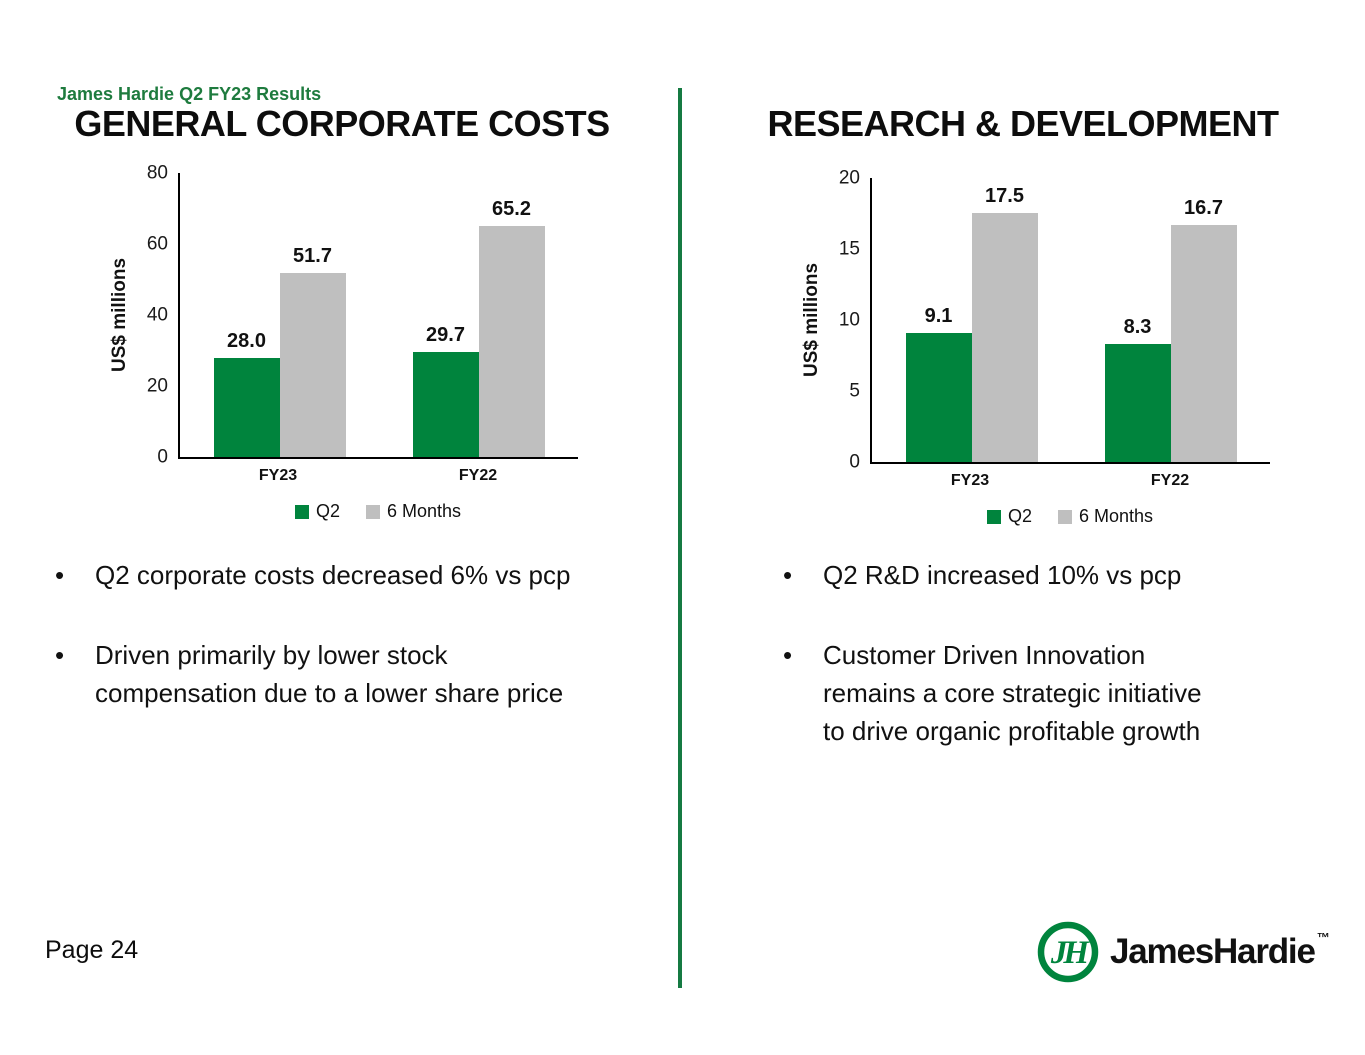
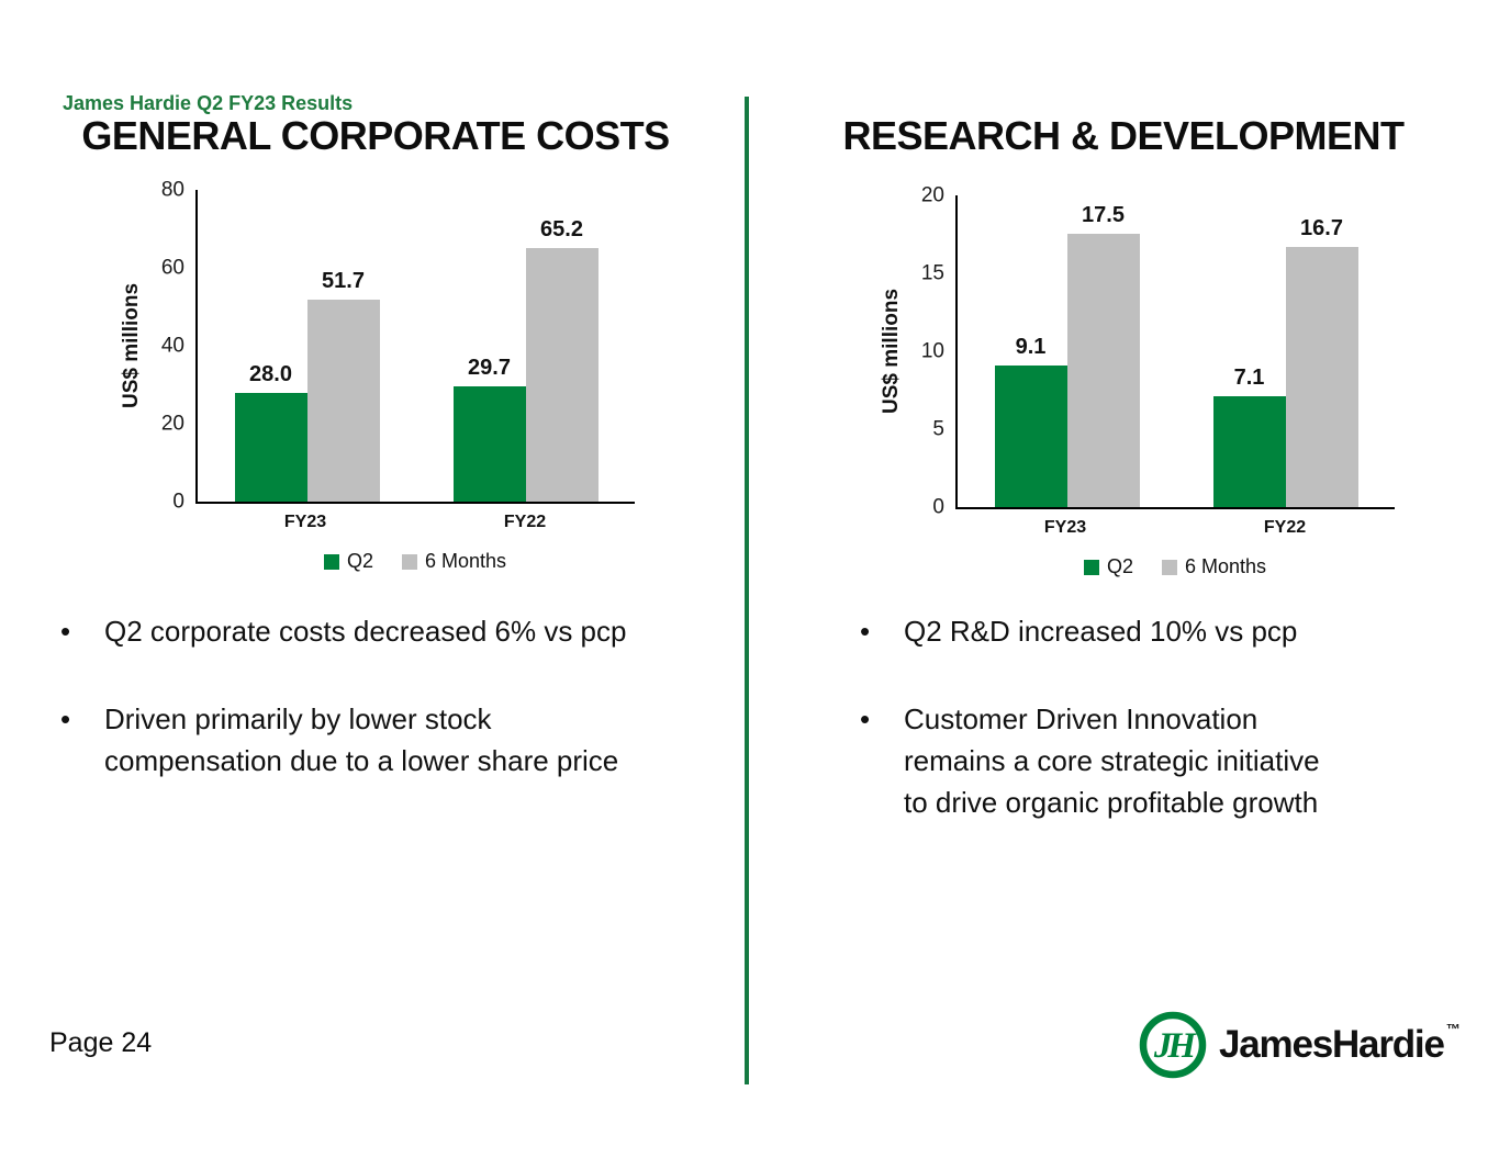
RESEARCH & DEVELOPMENT/Q2/FY22: 8.3 -> 7.1
